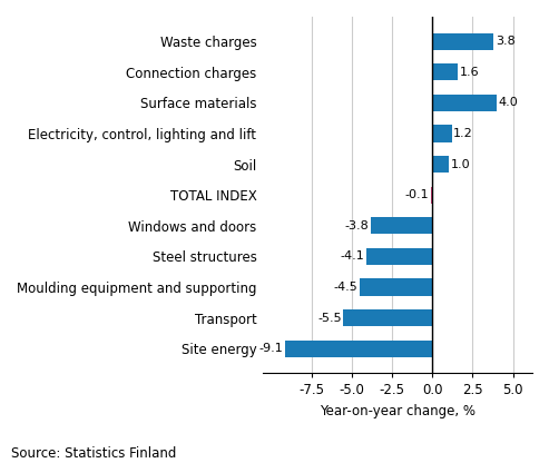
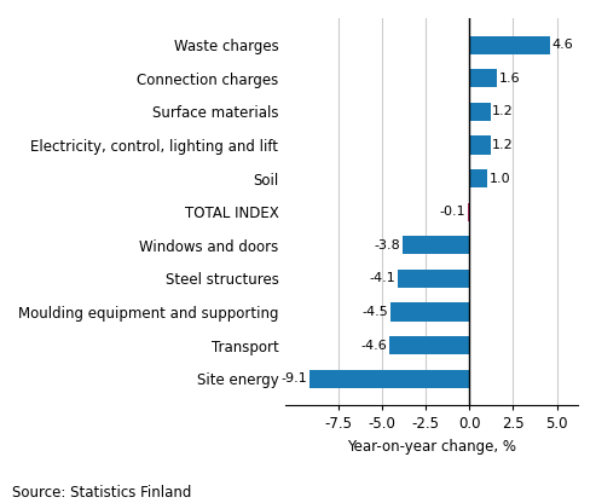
Waste charges: 3.8 -> 4.6
Surface materials: 4.0 -> 1.2
Transport: -5.5 -> -4.6
